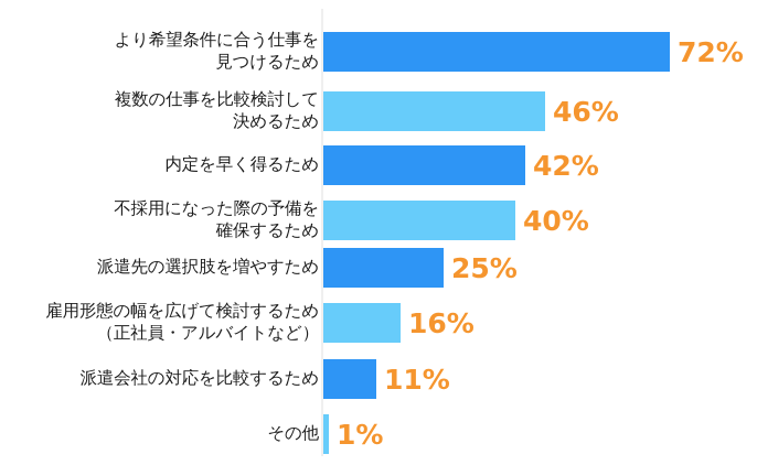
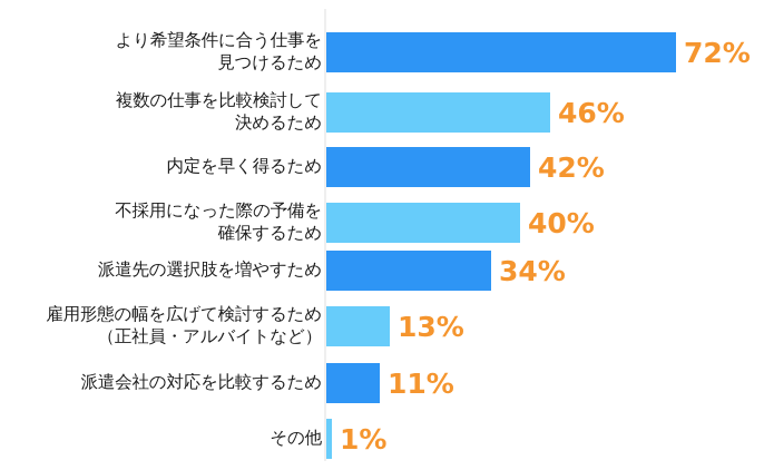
派遣先の選択肢を増やすため: 25% -> 34%
雇用形態の幅を広げて検討するため （正社員・アルバイトなど）: 16% -> 13%
